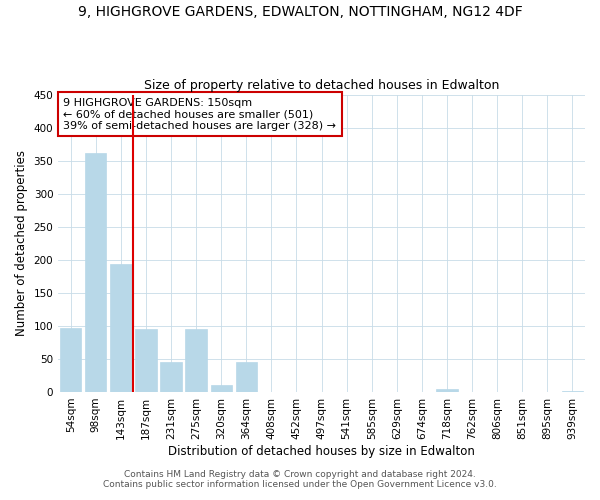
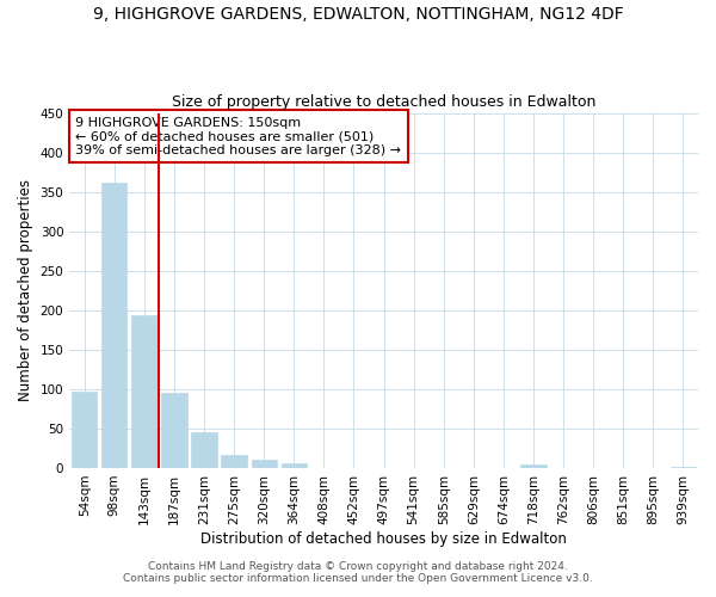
275sqm: 96 -> 16
364sqm: 46 -> 6
